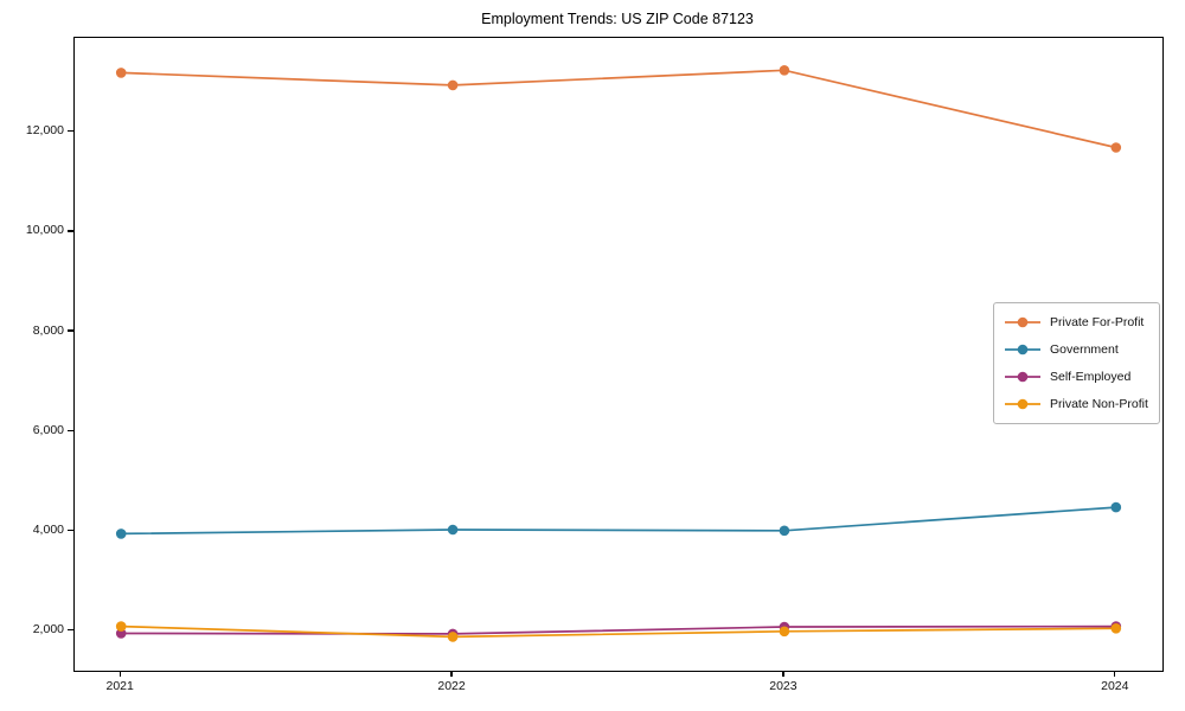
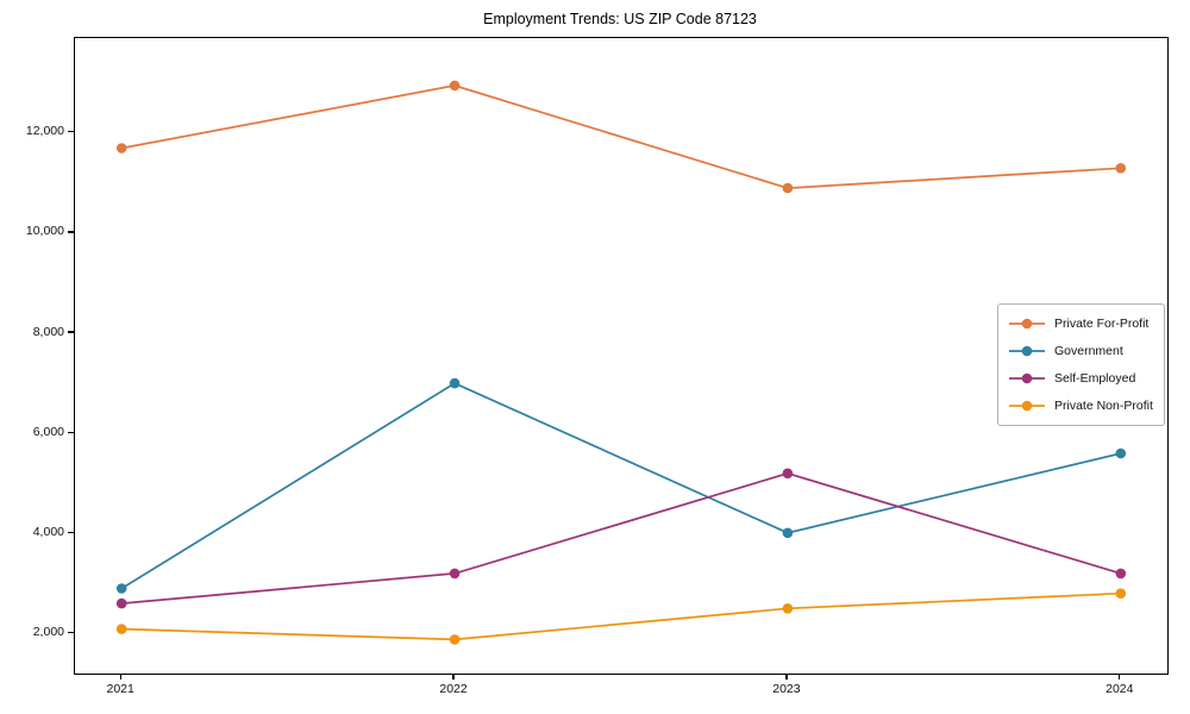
Private For-Profit/2021: 13200 -> 11700
Government/2021: 4000 -> 2900
Self-Employed/2021: 2000 -> 2600
Government/2022: 4000 -> 7000
Self-Employed/2022: 1900 -> 3200
Private For-Profit/2023: 13200 -> 10900
Self-Employed/2023: 2100 -> 5200
Private Non-Profit/2023: 2000 -> 2500
Private For-Profit/2024: 11700 -> 11300
Government/2024: 4500 -> 5600
Self-Employed/2024: 2100 -> 3200
Private Non-Profit/2024: 2000 -> 2800
